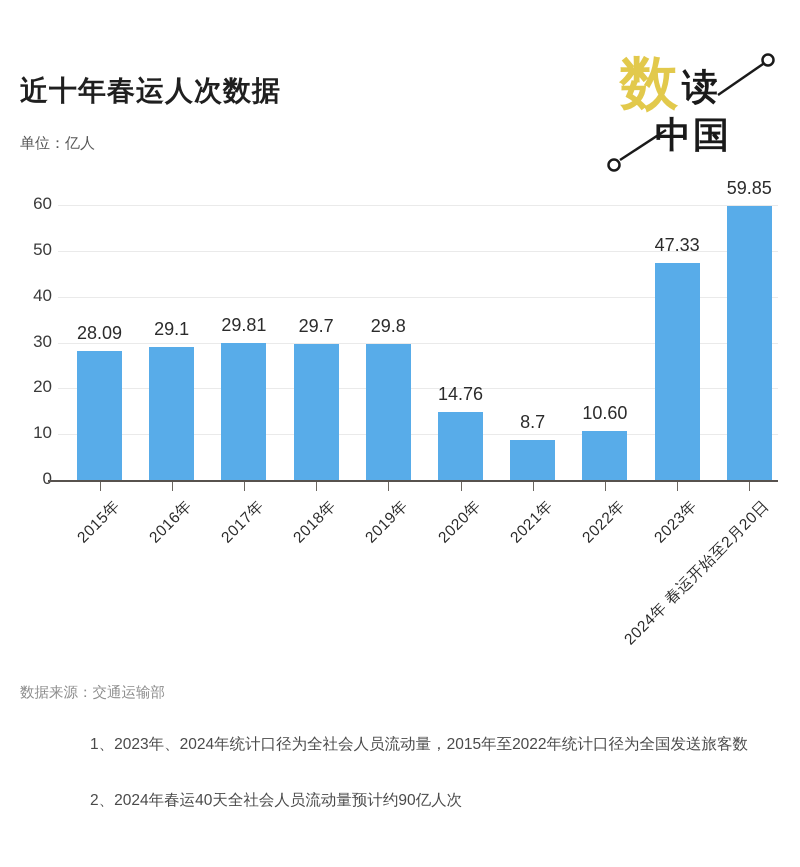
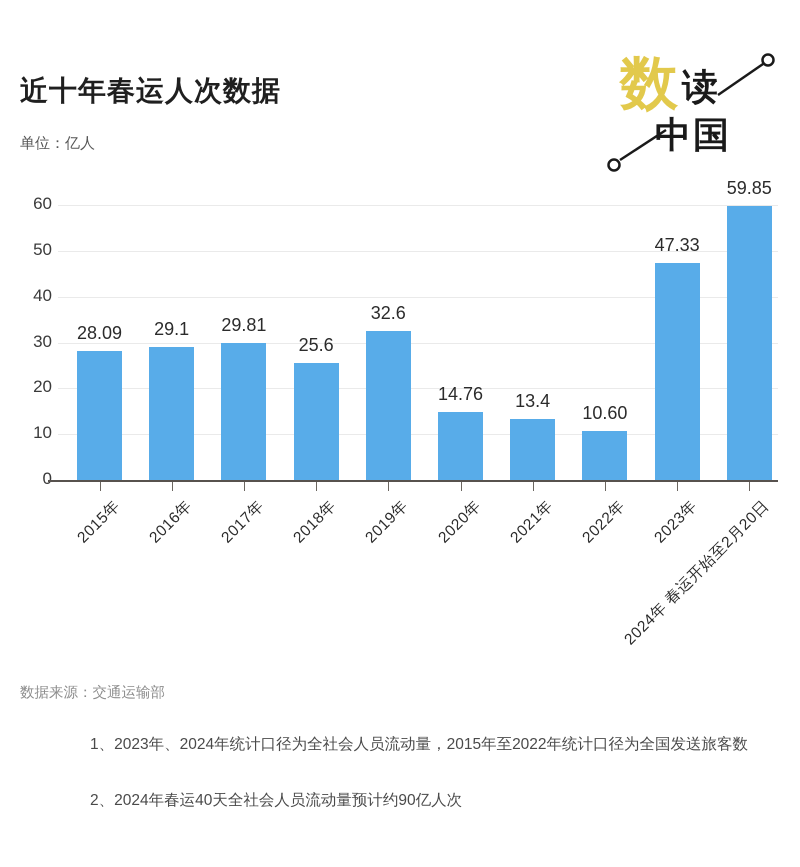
2018年: 29.7 -> 25.6
2019年: 29.8 -> 32.6
2021年: 8.7 -> 13.4
